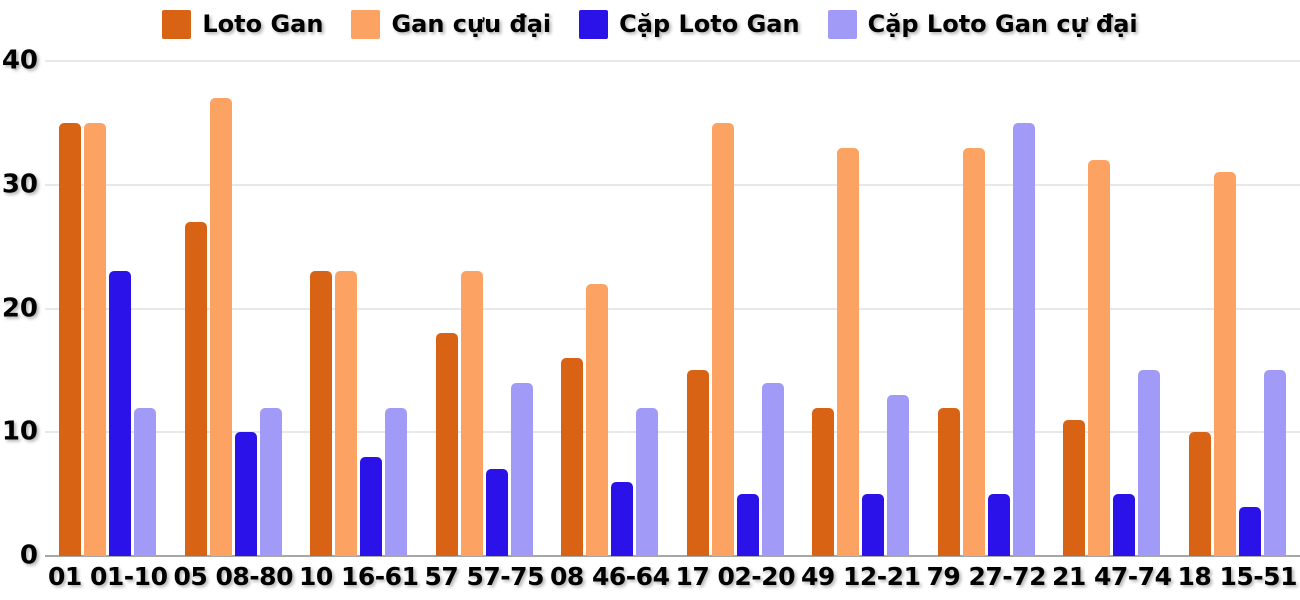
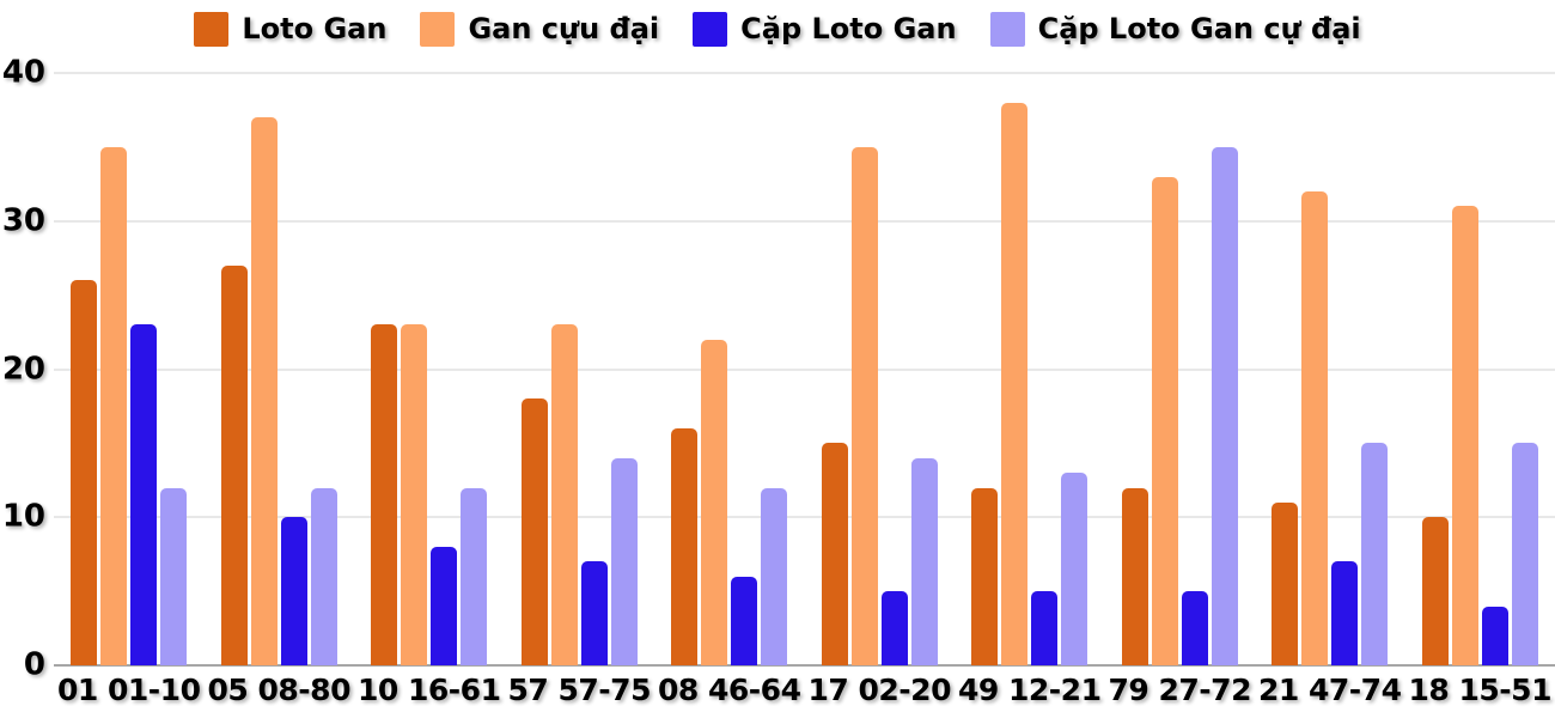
Loto Gan/01 01-10: 35 -> 26
Gan cựu đại/49 12-21: 33 -> 38
Cặp Loto Gan/21 47-74: 5 -> 7
